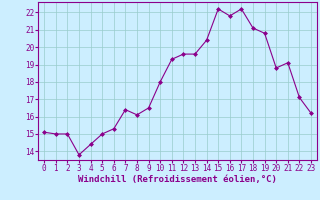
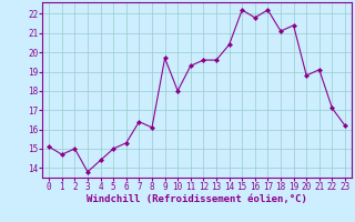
1: 15.0 -> 14.7
9: 16.5 -> 19.7
19: 20.8 -> 21.4
